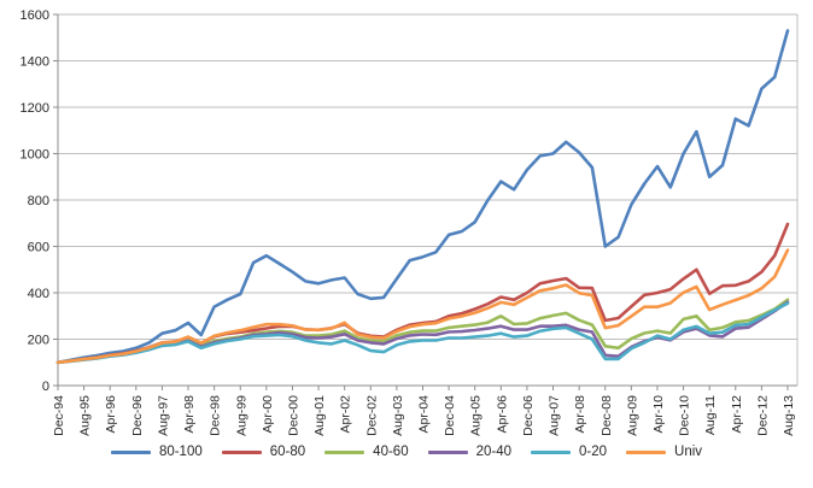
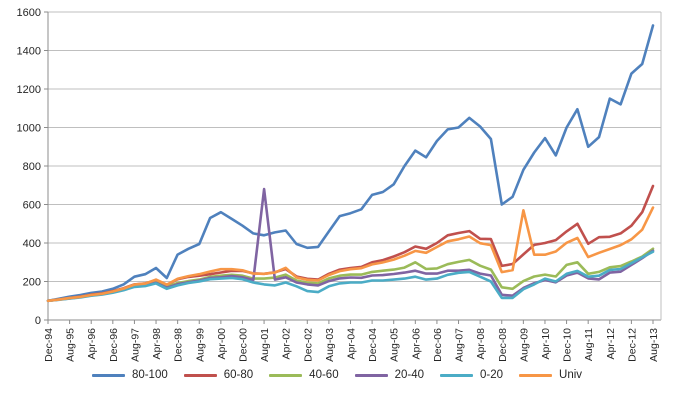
20-40/Aug-01: 200 -> 680
Univ/Aug-09: 300 -> 570
